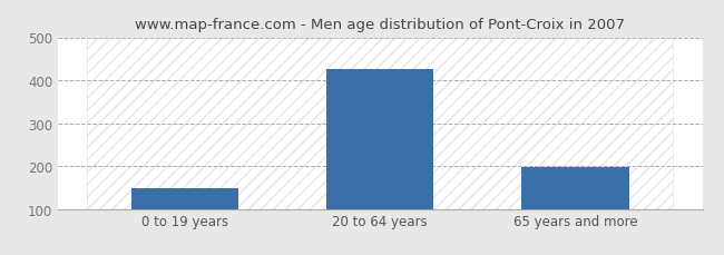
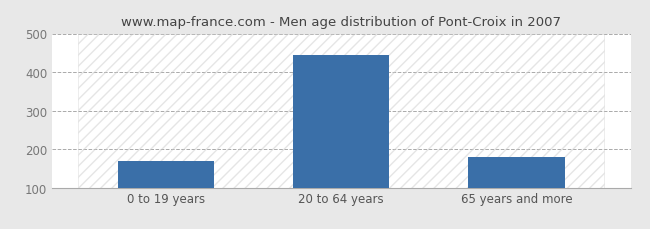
0 to 19 years: 148 -> 170
20 to 64 years: 427 -> 445
65 years and more: 197 -> 180
